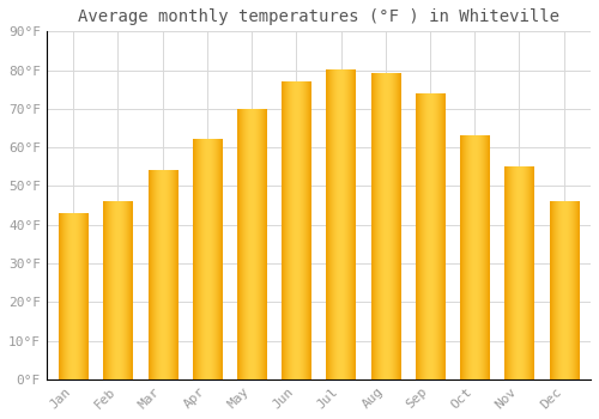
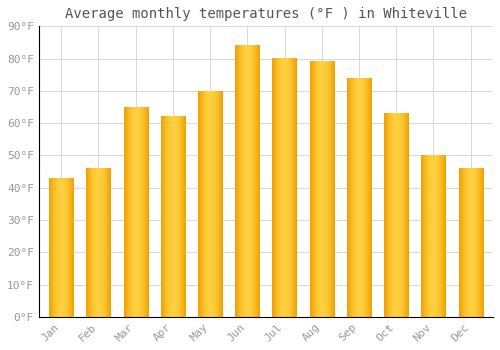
Mar: 54°F -> 65°F
Jun: 77°F -> 84°F
Nov: 55°F -> 50°F
